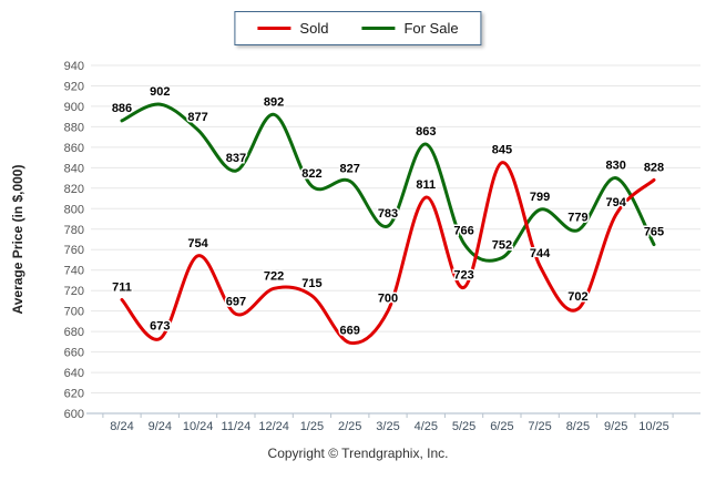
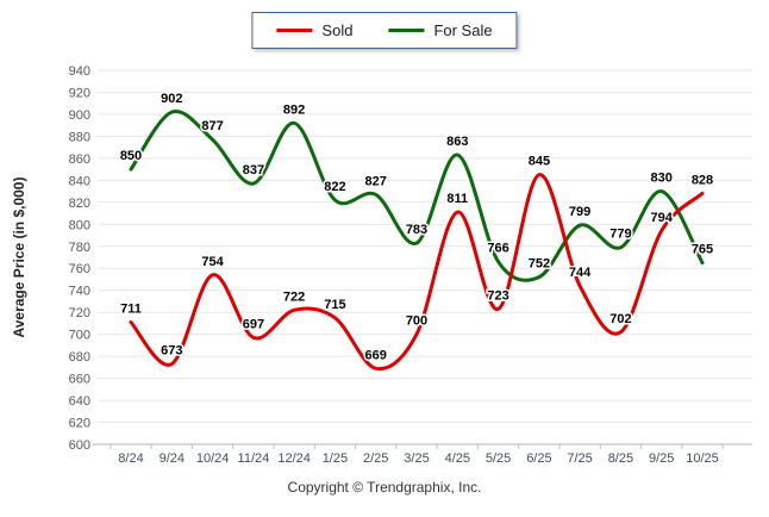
For Sale/8/24: 886 -> 850
